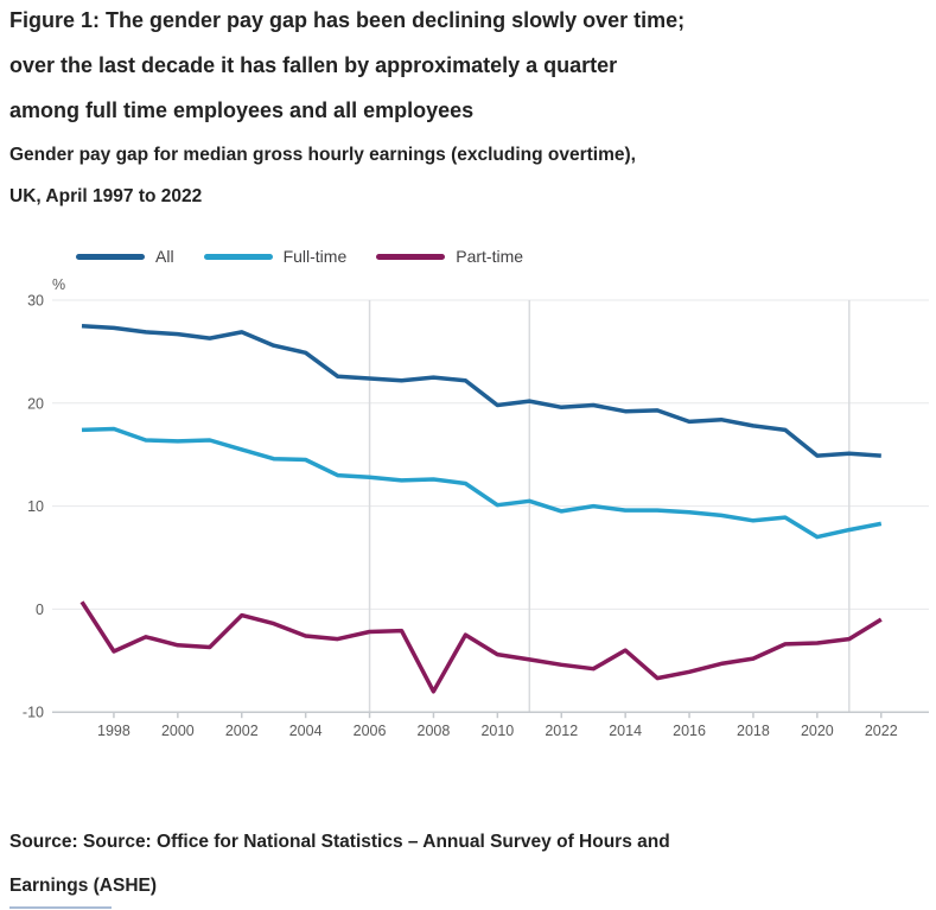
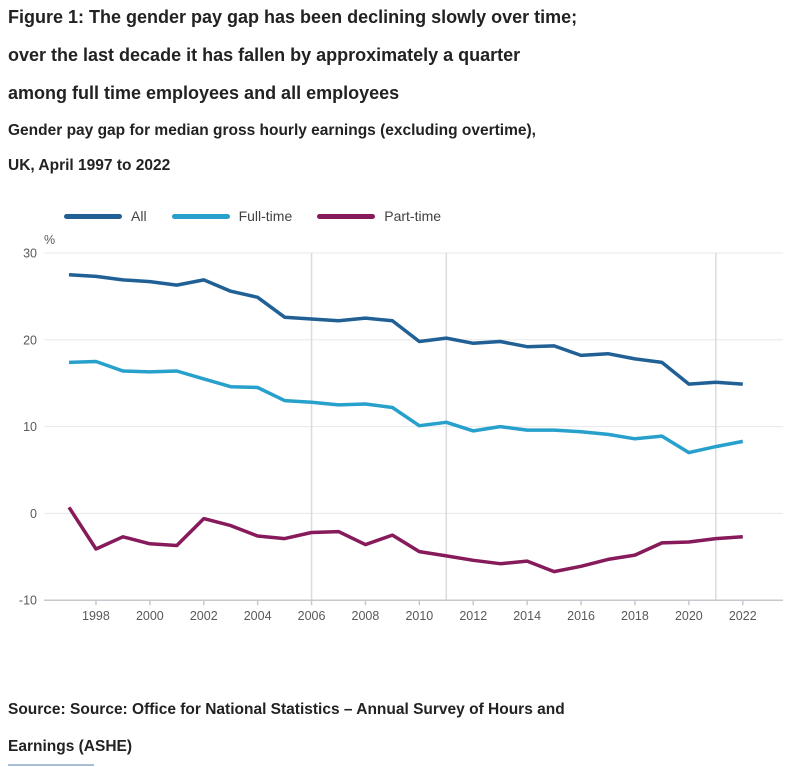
Part-time/2008: -8 -> -4
Part-time/2014: -4 -> -6
Part-time/2022: -1 -> -3
